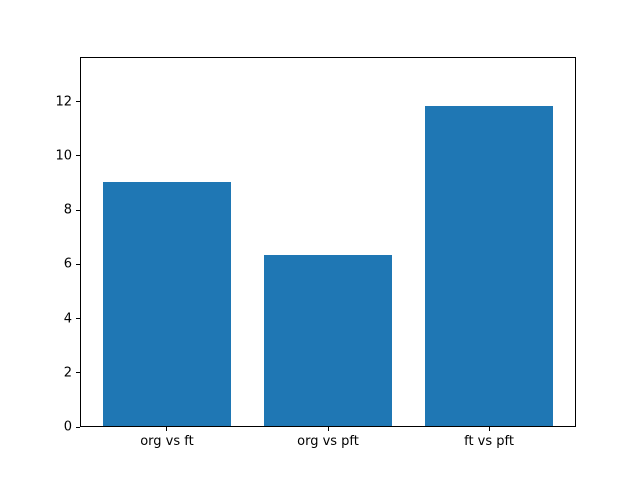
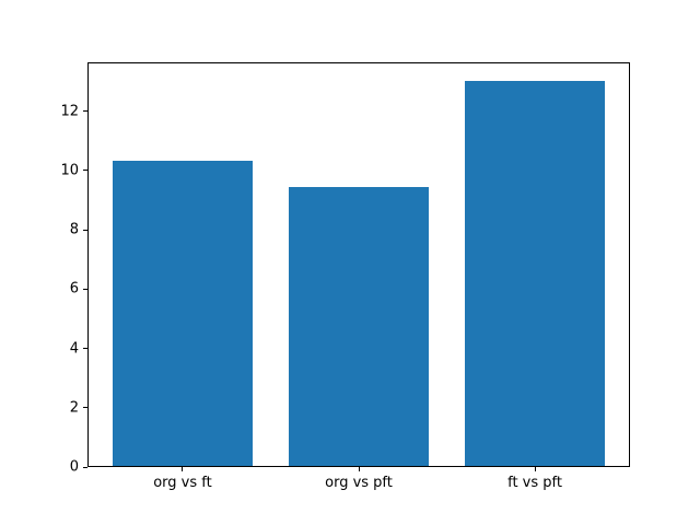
org vs ft: 9.0 -> 10.3
org vs pft: 6.3 -> 9.4
ft vs pft: 11.8 -> 13.0
